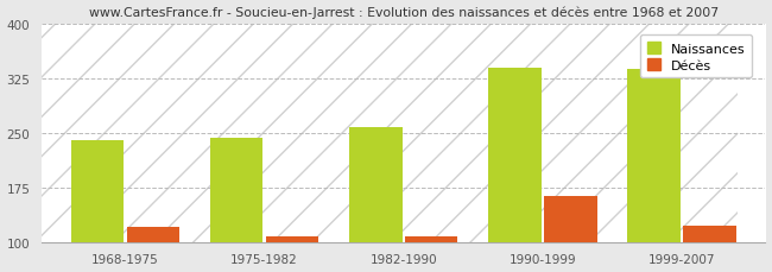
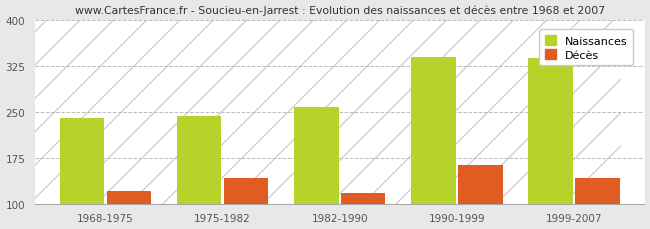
Décès/1975-1982: 108 -> 142
Décès/1982-1990: 108 -> 118
Décès/1999-2007: 122 -> 142
